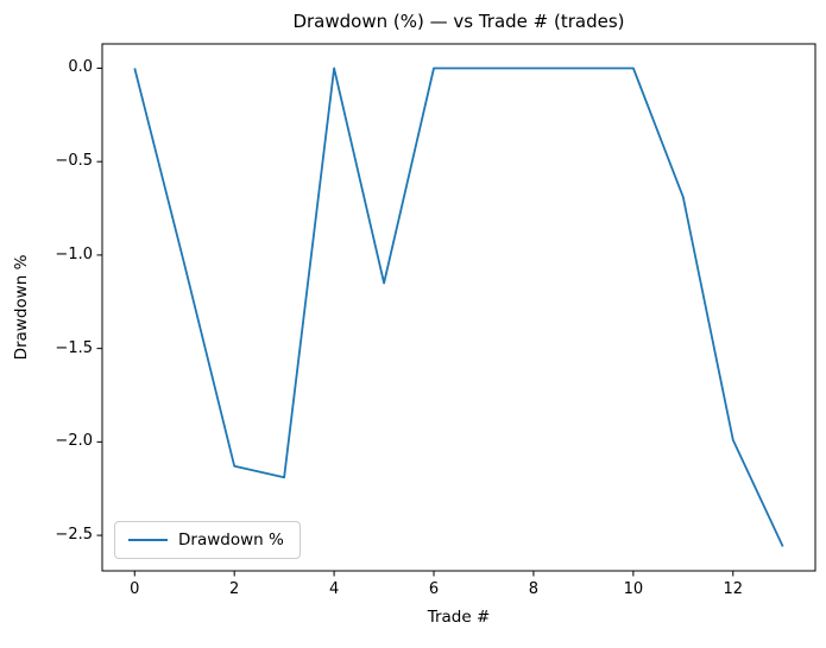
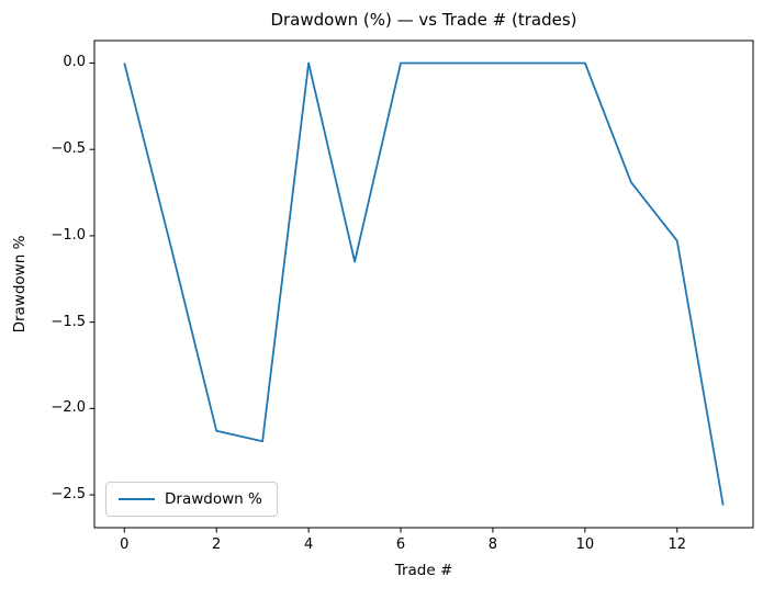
12: -1.99 -> -1.03
